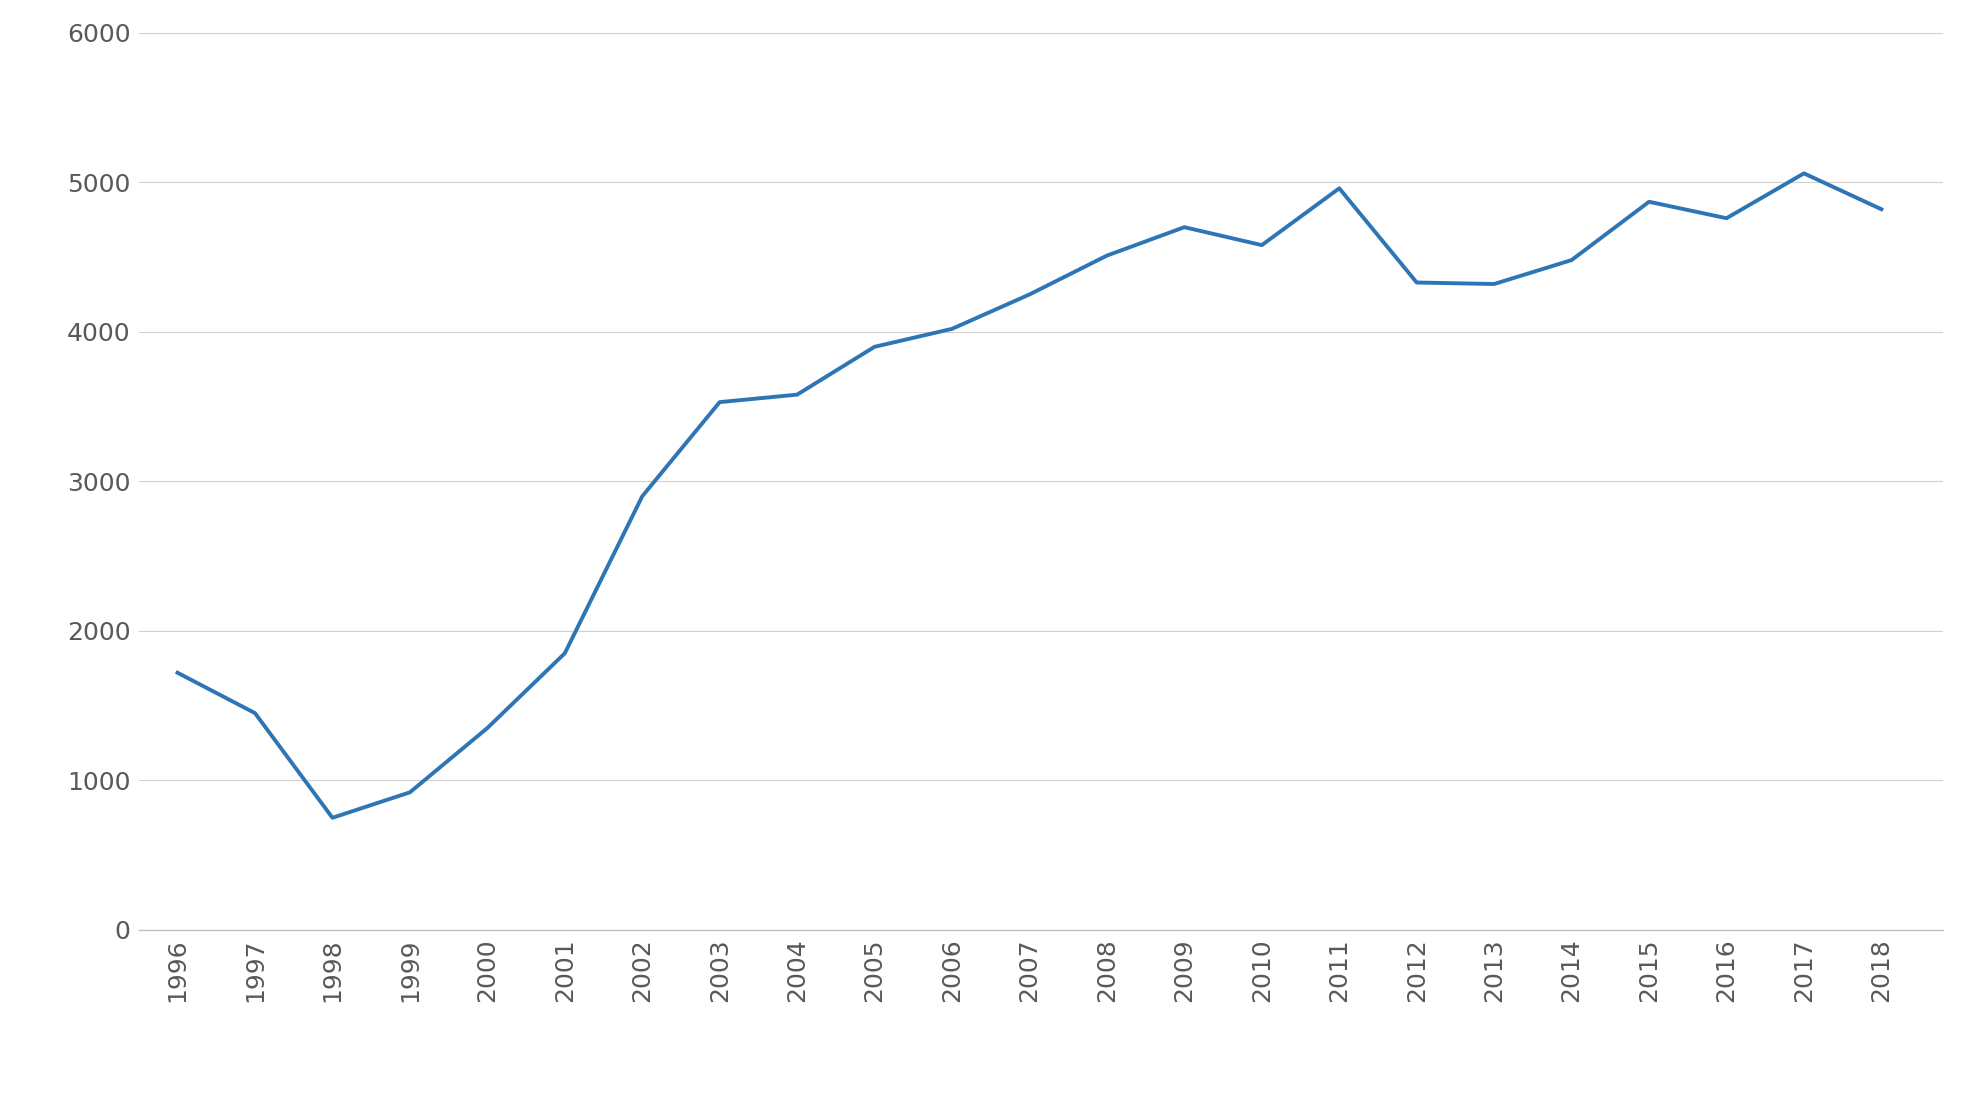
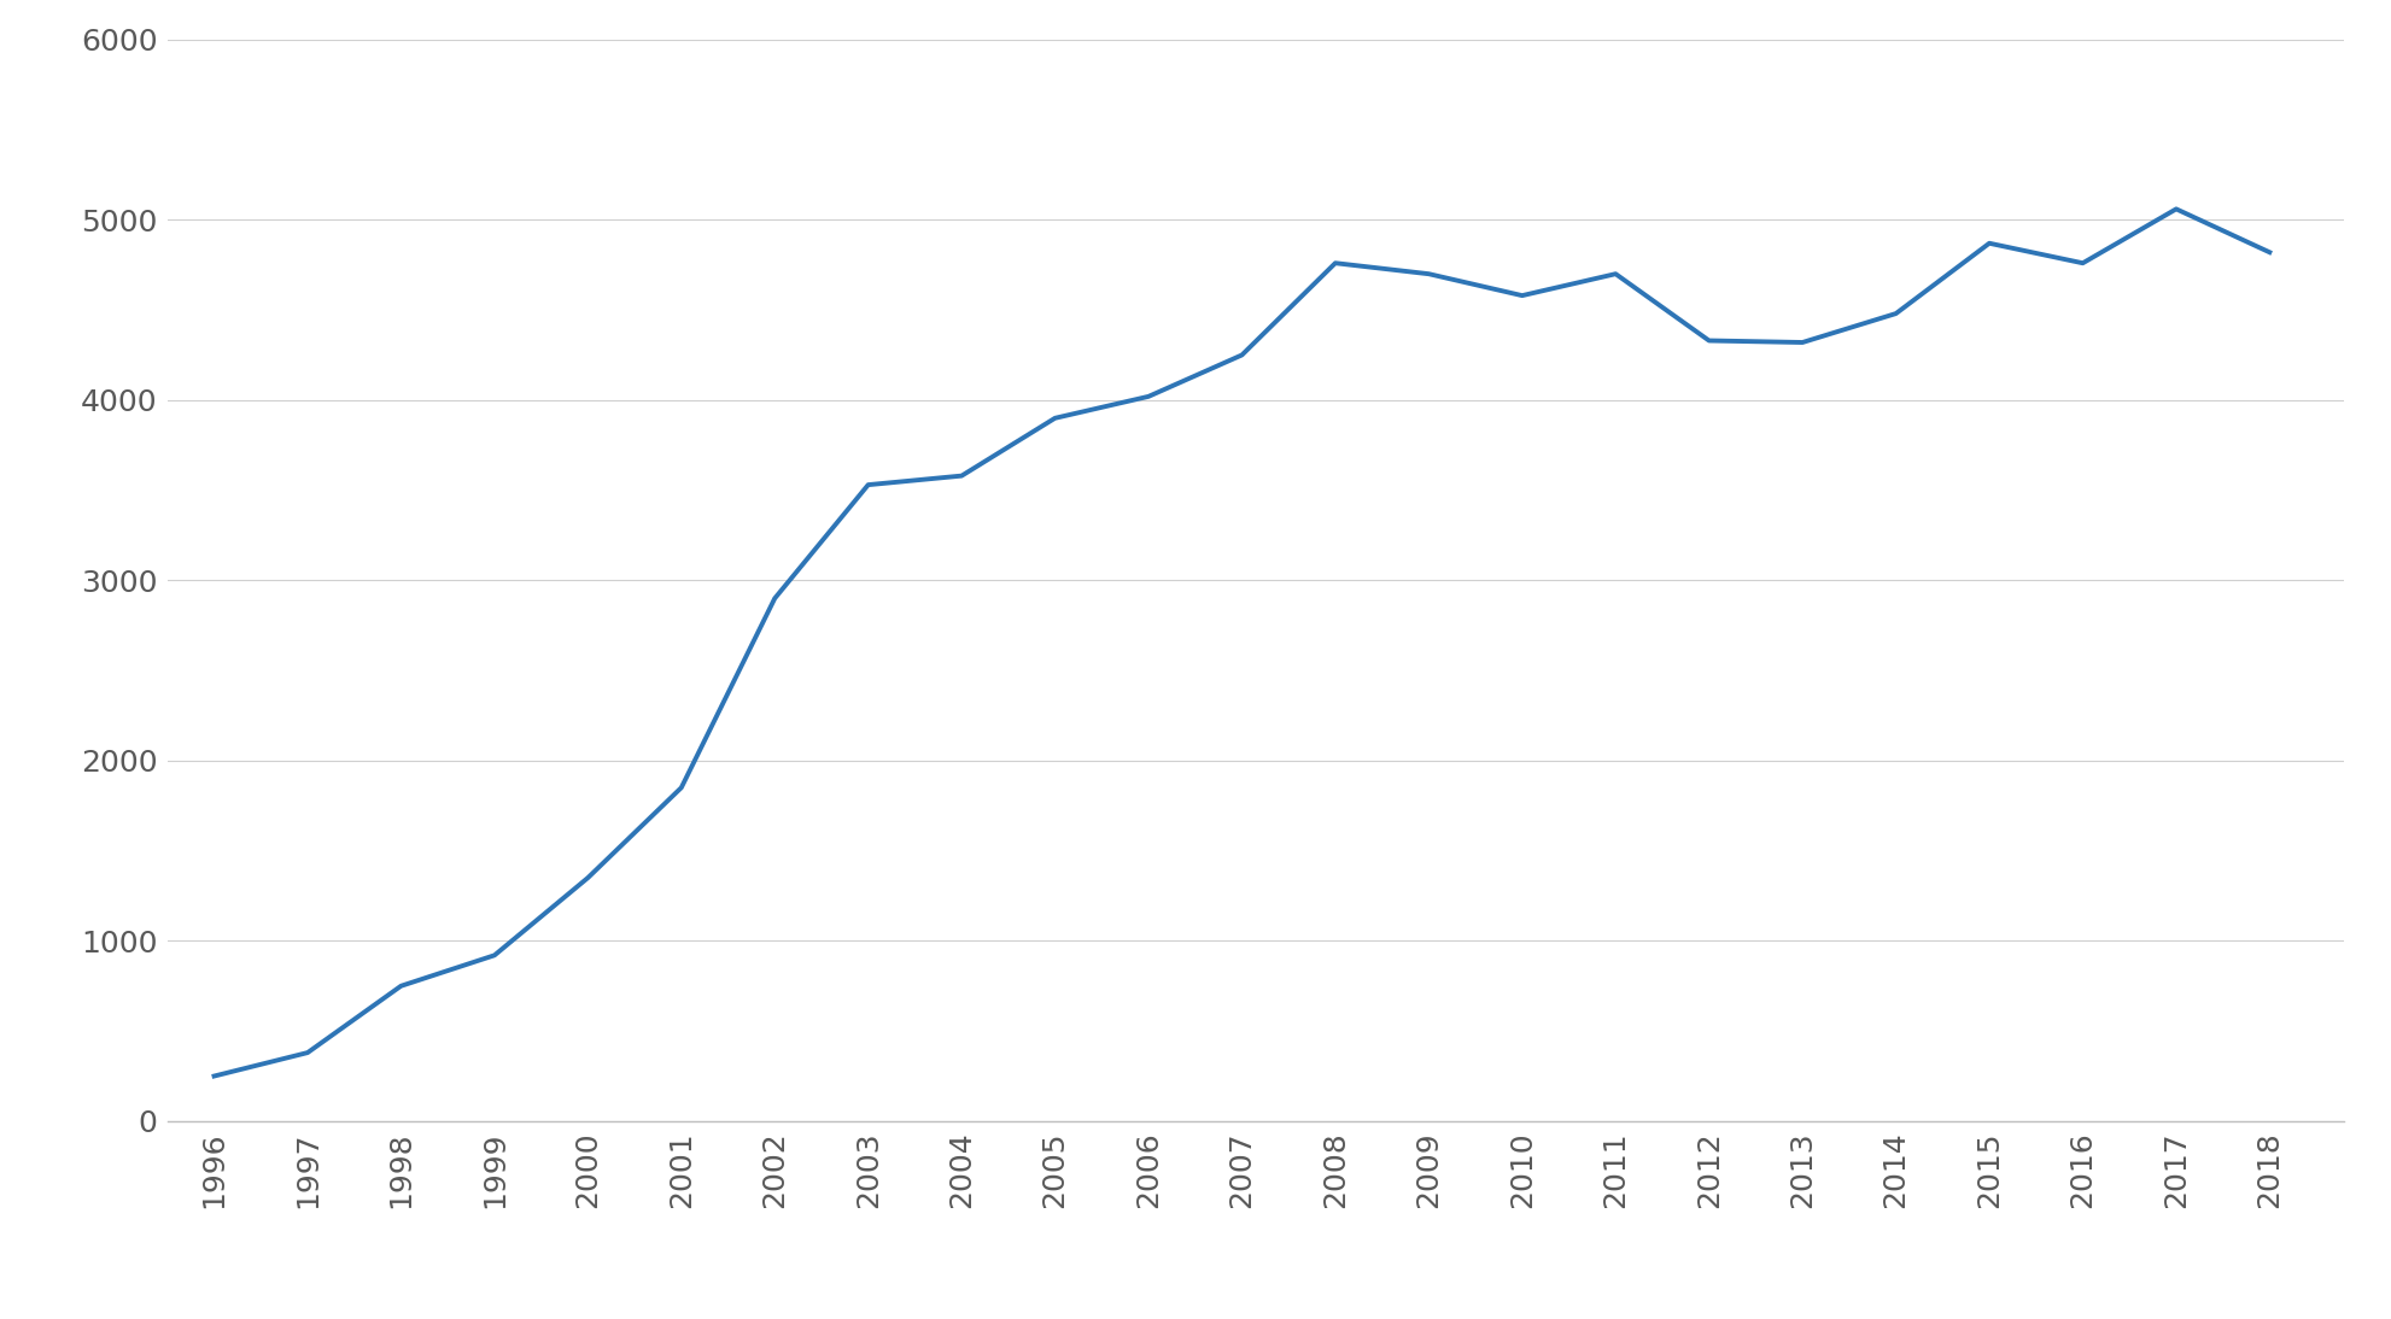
1996: 1720 -> 250
1997: 1450 -> 380
2008: 4510 -> 4760
2011: 4960 -> 4700
